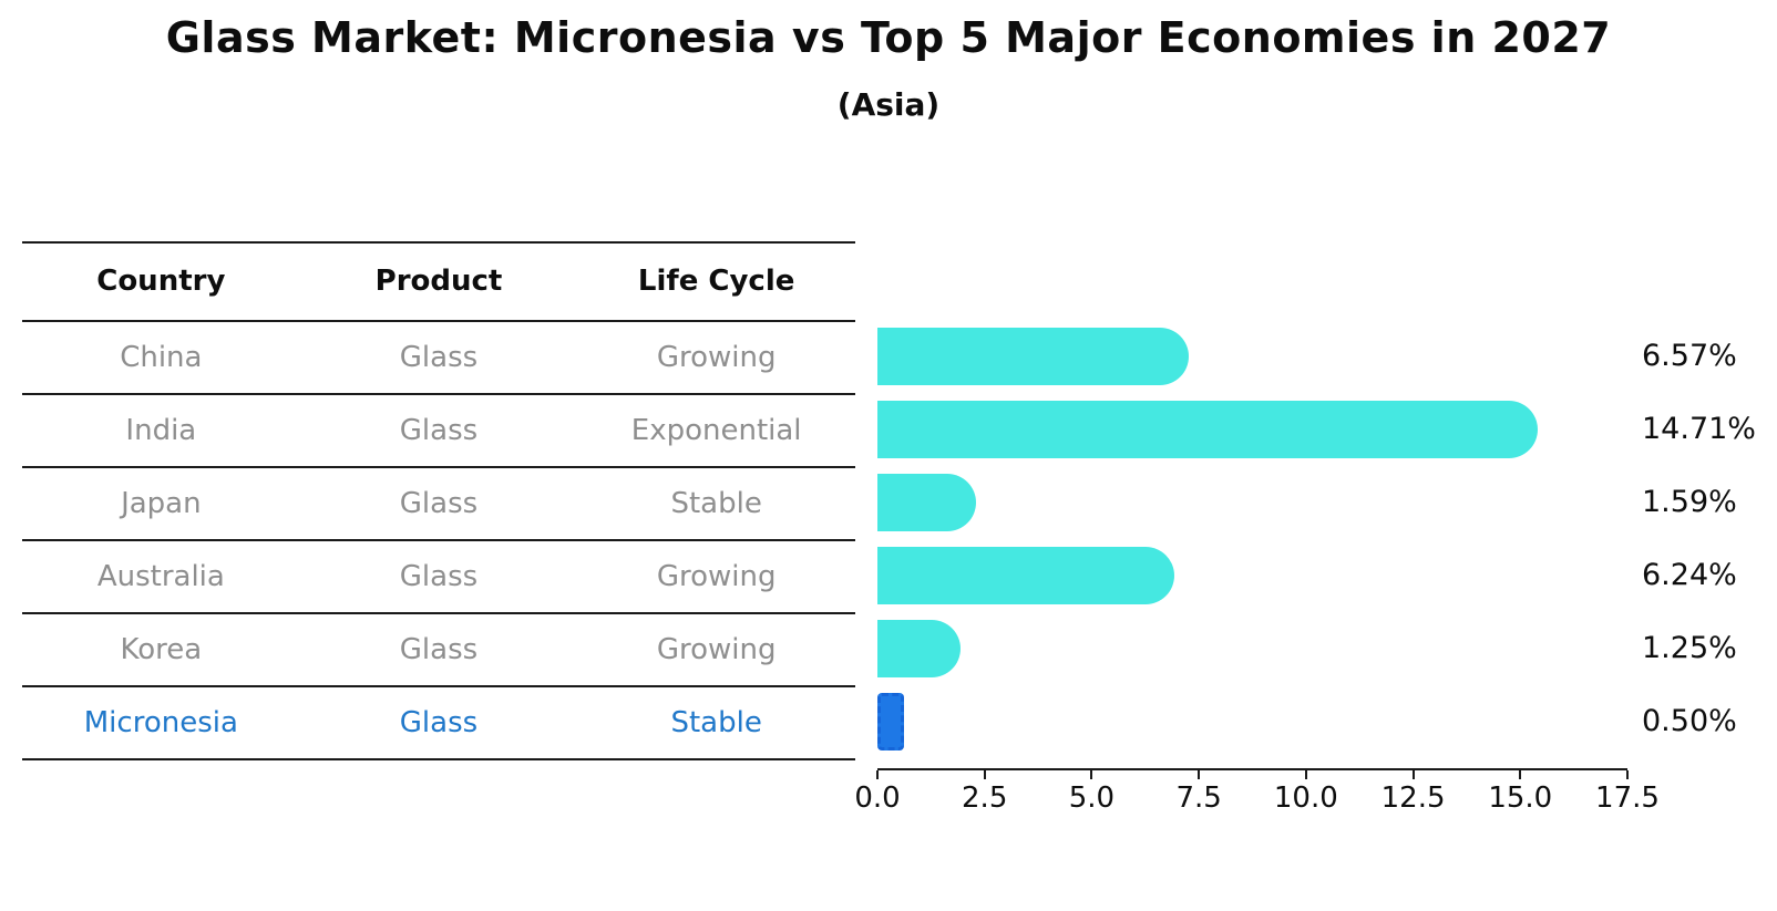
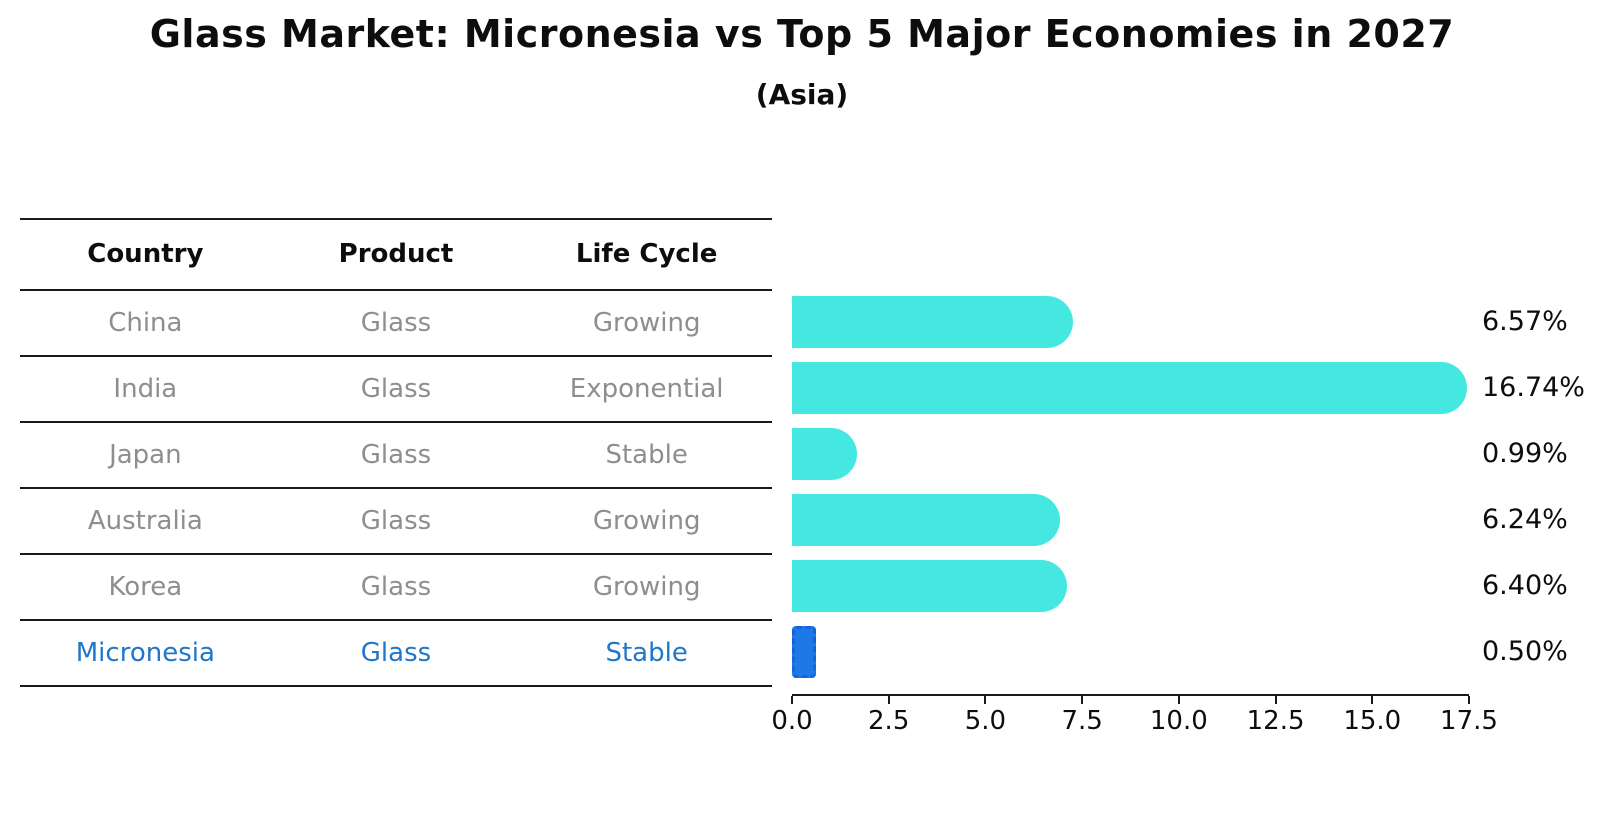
India: 14.71% -> 16.74%
Japan: 1.59% -> 0.99%
Korea: 1.25% -> 6.40%
